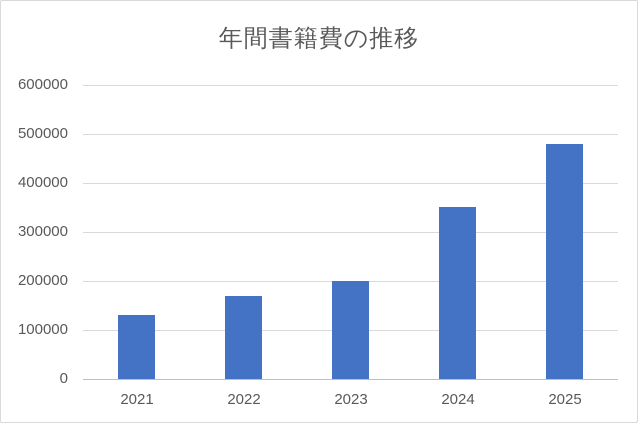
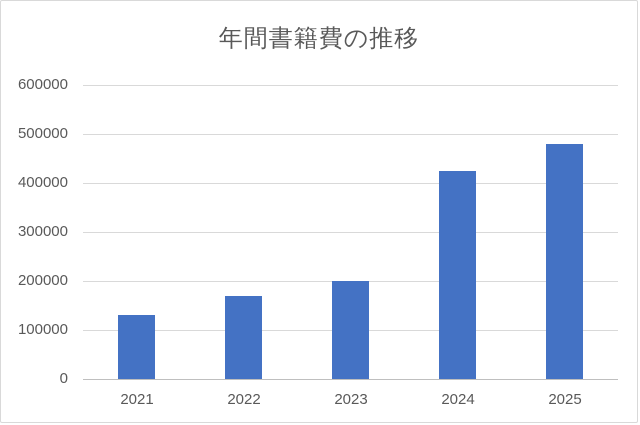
2024: 350000 -> 420000
